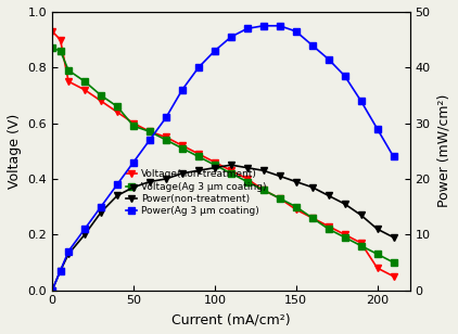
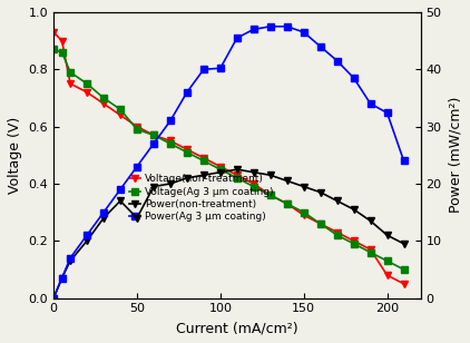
Power(non-treatment)/50: 18.5 -> 14.0
Power(Ag 3 μm coating)/100: 43.0 -> 40.2
Power(Ag 3 μm coating)/200: 29.0 -> 32.4
